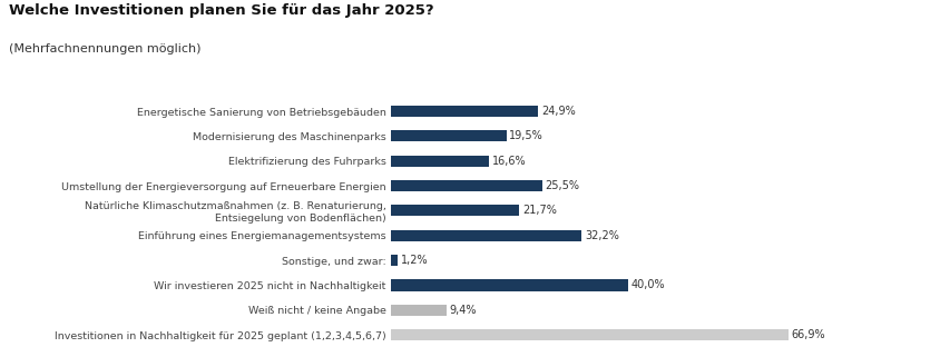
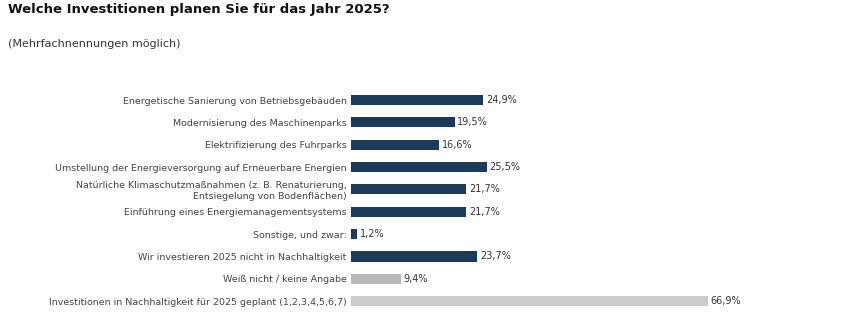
Einführung eines Energiemanagementsystems: 32,2% -> 21,7%
Wir investieren 2025 nicht in Nachhaltigkeit: 40,0% -> 23,7%
